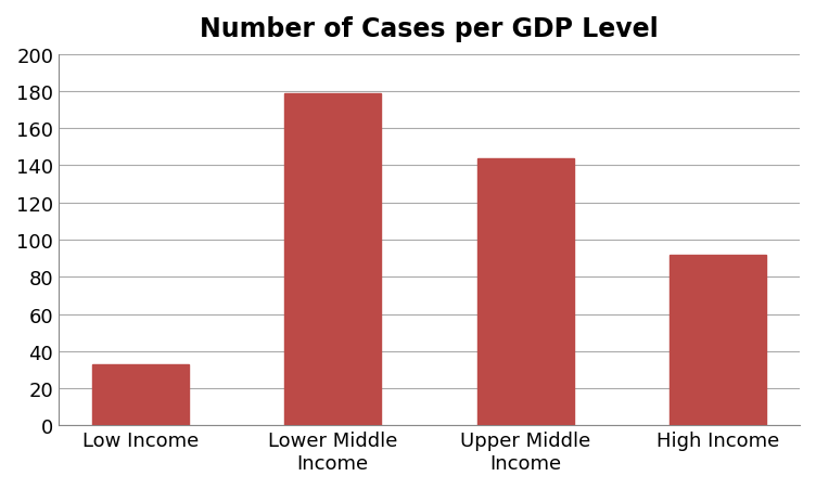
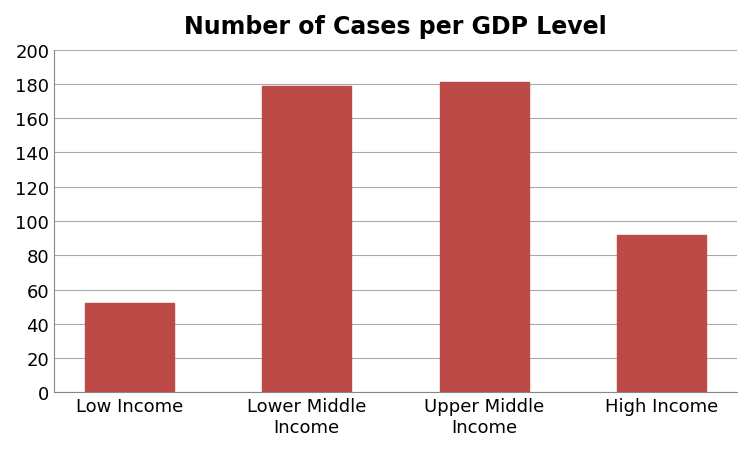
Low Income: 33 -> 52
Upper Middle Income: 144 -> 181
